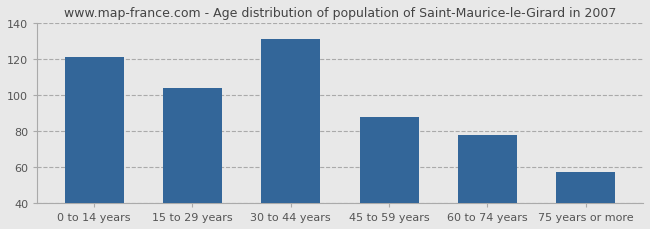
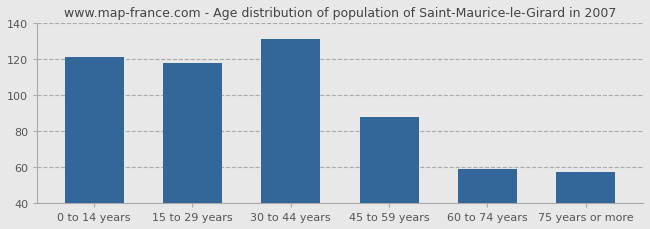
15 to 29 years: 104 -> 118
60 to 74 years: 78 -> 59
